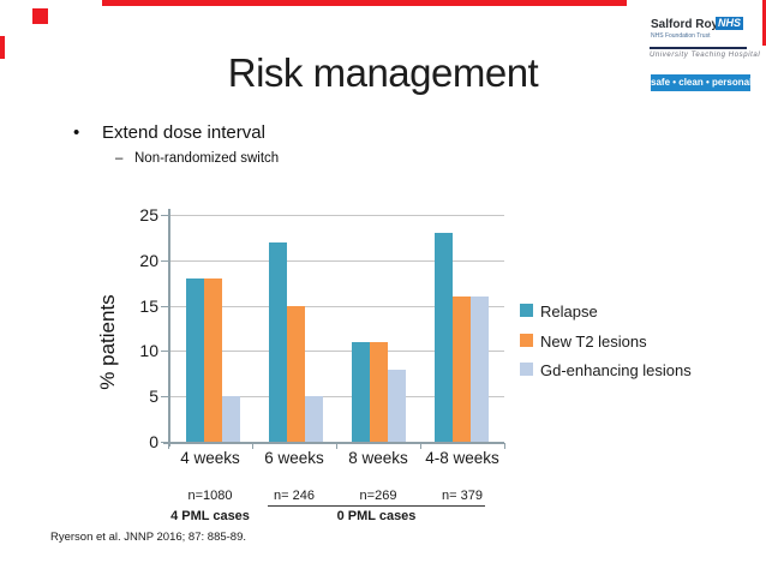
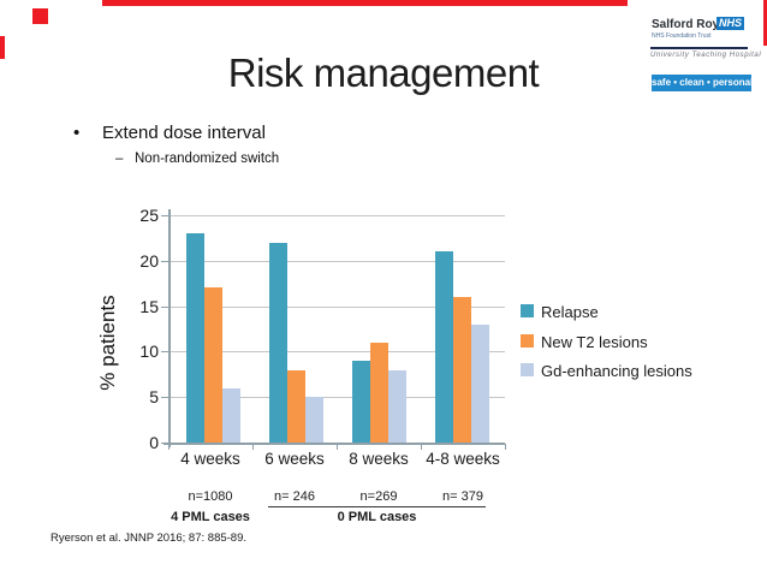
Relapse/4 weeks: 18 -> 23
New T2 lesions/4 weeks: 18 -> 17
Gd-enhancing lesions/4 weeks: 5 -> 6
New T2 lesions/6 weeks: 15 -> 8
Relapse/8 weeks: 11 -> 9
Relapse/4-8 weeks: 23 -> 21
Gd-enhancing lesions/4-8 weeks: 16 -> 13
